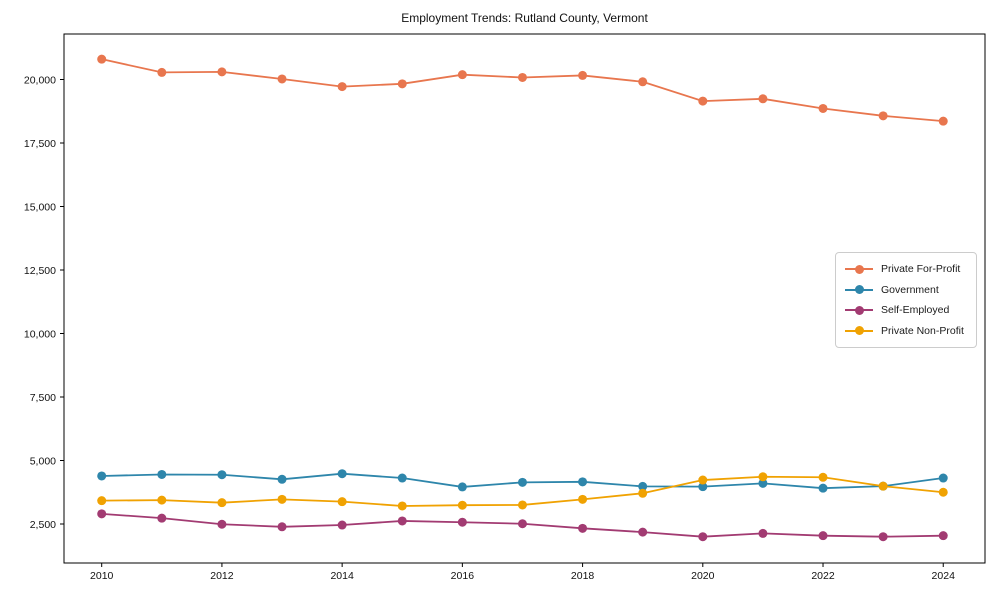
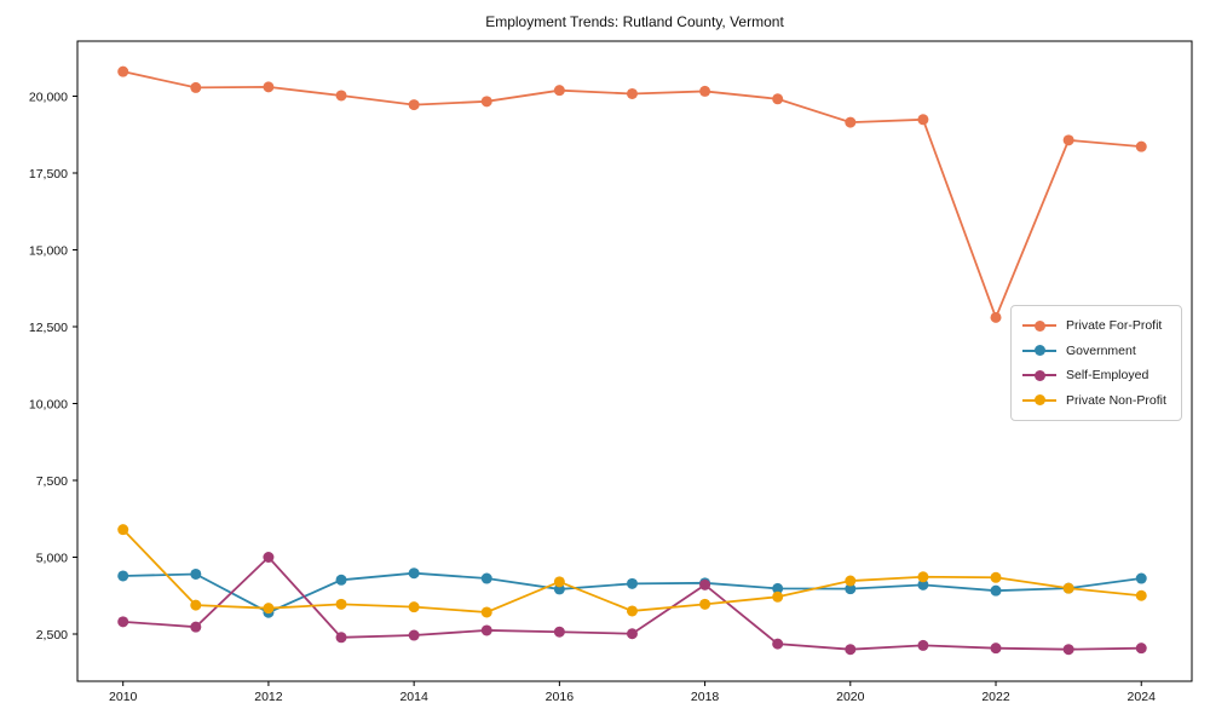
Private Non-Profit/2010: 3400 -> 5900
Government/2012: 4400 -> 3200
Self-Employed/2012: 2500 -> 5000
Private Non-Profit/2016: 3200 -> 4200
Self-Employed/2018: 2300 -> 4100
Private For-Profit/2022: 18900 -> 12800
